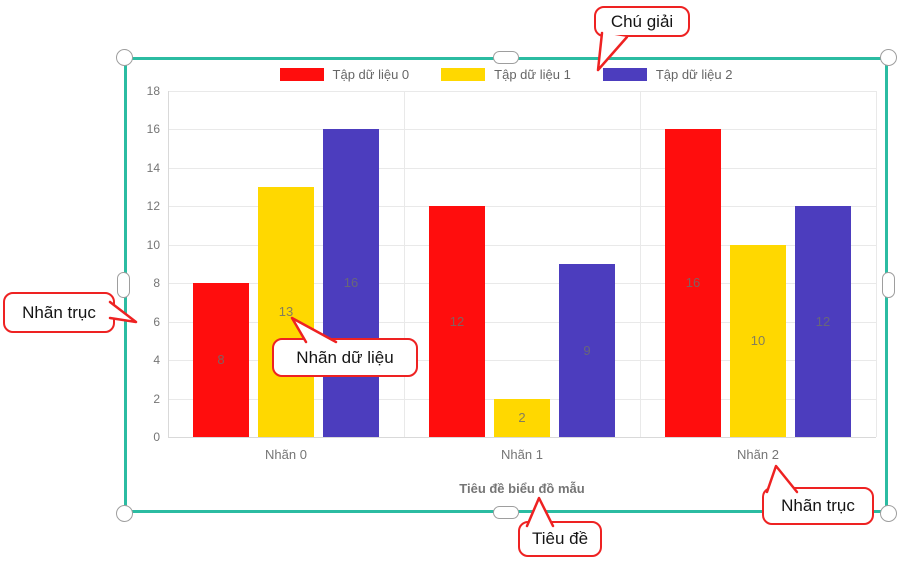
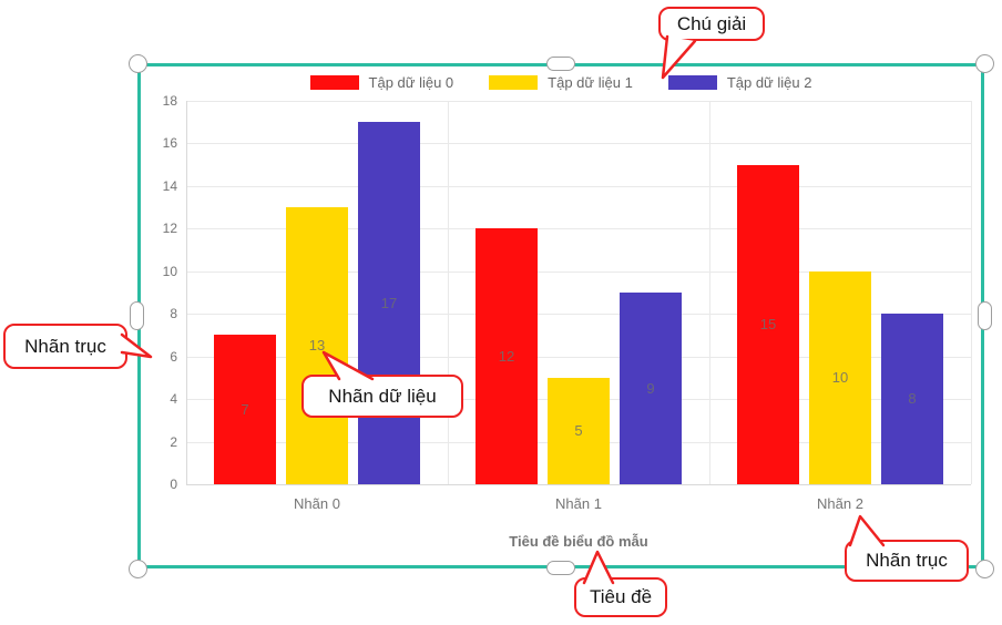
Tập dữ liệu 0/Nhãn 0: 8 -> 7
Tập dữ liệu 2/Nhãn 0: 16 -> 17
Tập dữ liệu 1/Nhãn 1: 2 -> 5
Tập dữ liệu 0/Nhãn 2: 16 -> 15
Tập dữ liệu 2/Nhãn 2: 12 -> 8
